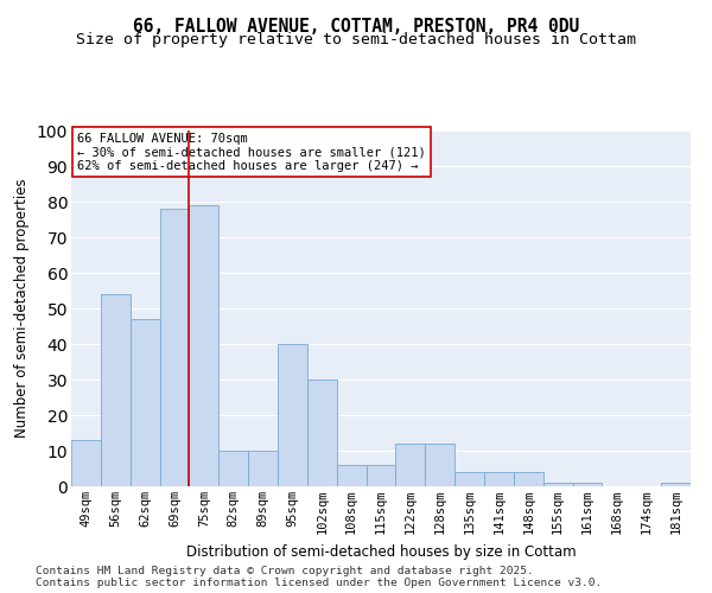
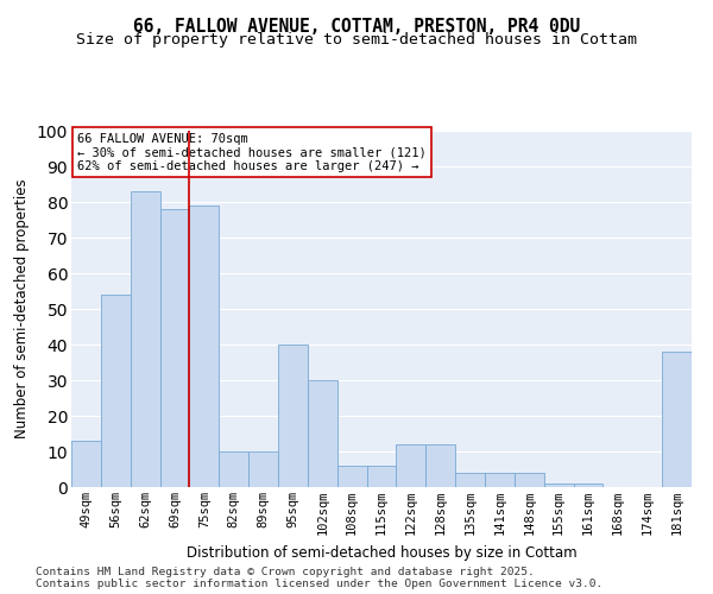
62sqm: 47 -> 83
181sqm: 1 -> 38
